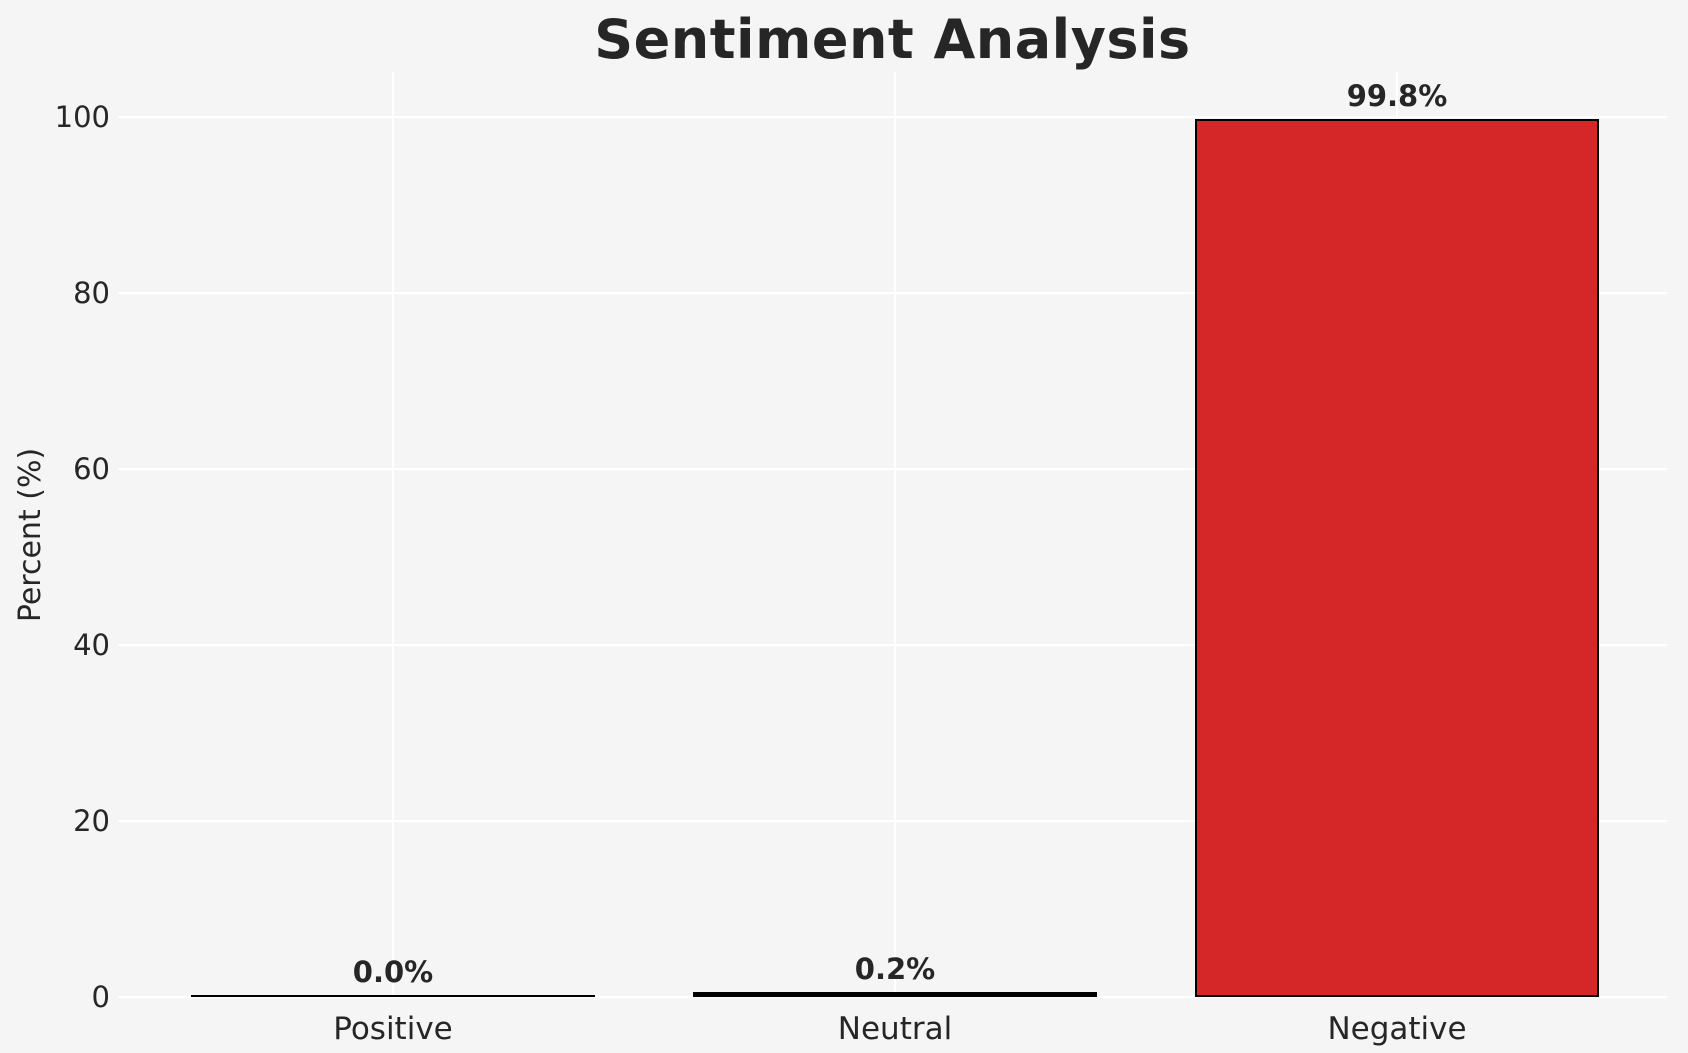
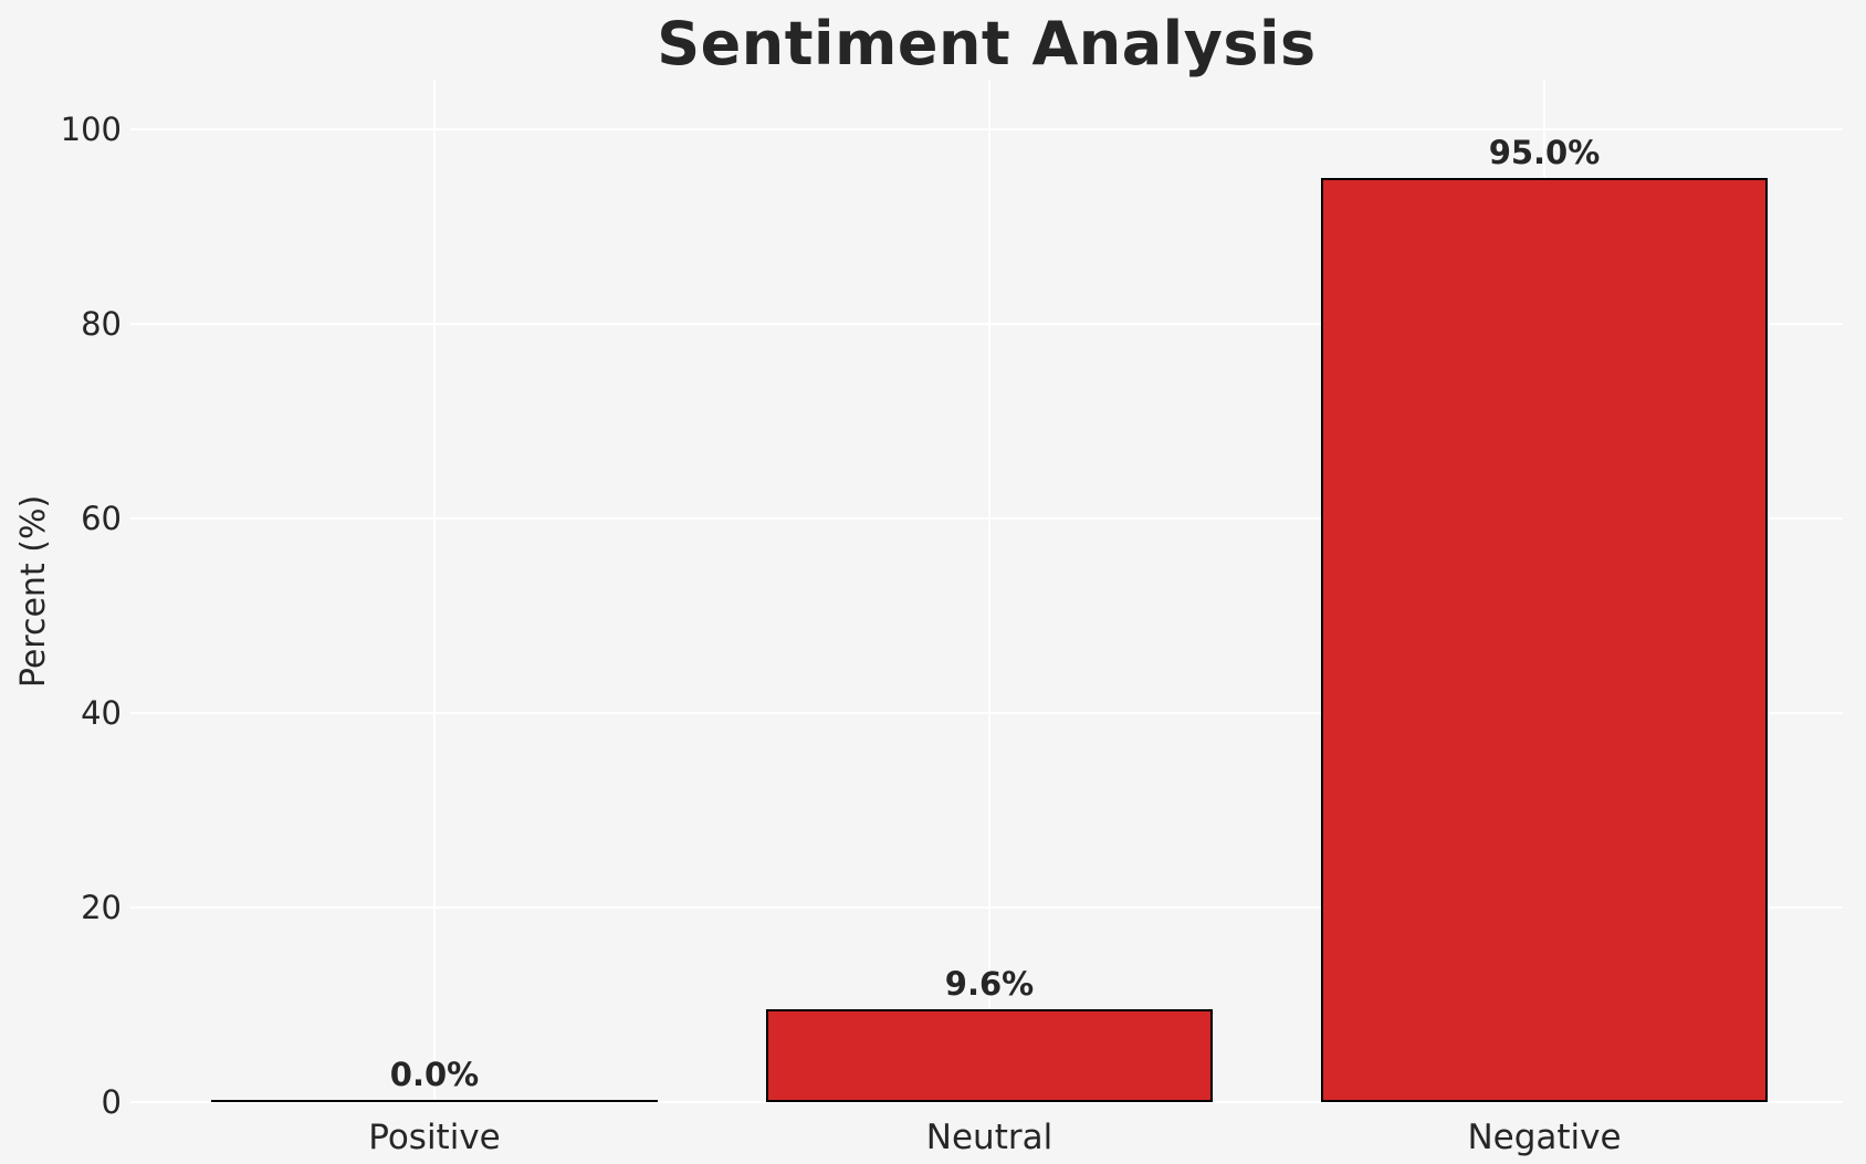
Neutral: 0.2% -> 9.6%
Negative: 99.8% -> 95.0%
